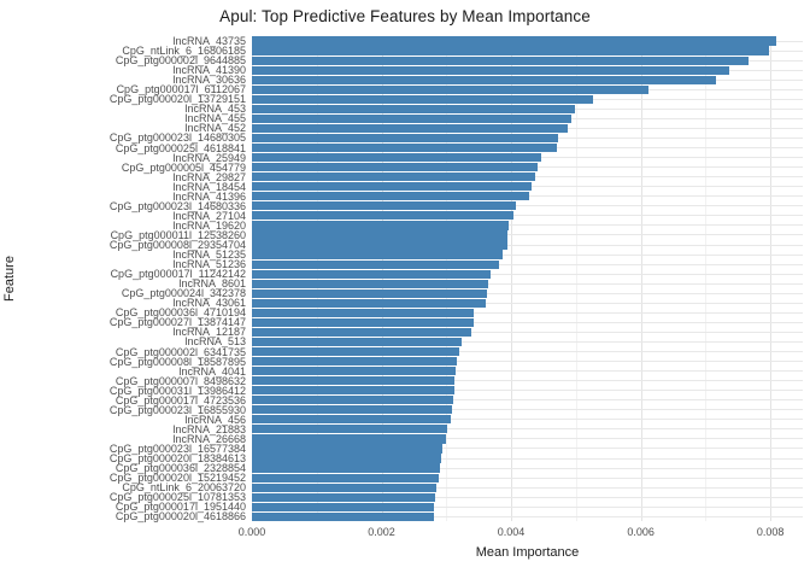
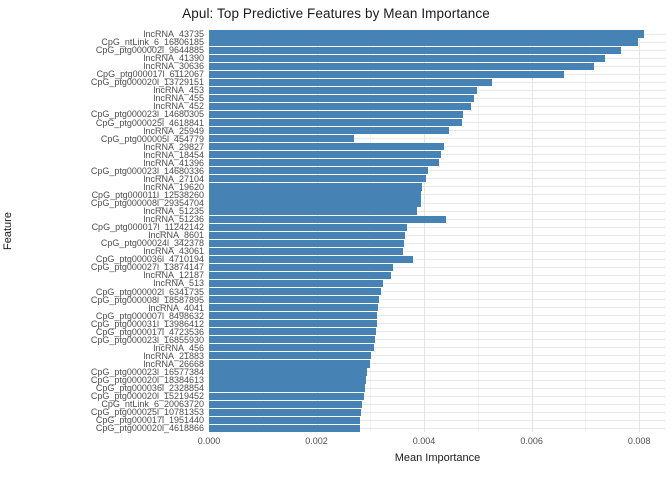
CpG_ptg000017l_6112067: 0.0061 -> 0.0066
CpG_ptg000005l_454779: 0.0044 -> 0.0027
lncRNA_51236: 0.0038 -> 0.0044
CpG_ptg000036l_4710194: 0.0034 -> 0.0038
